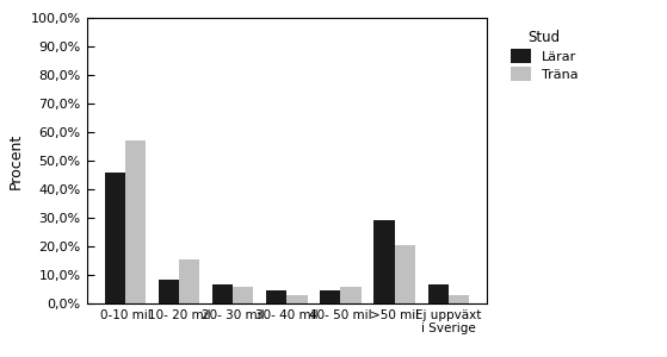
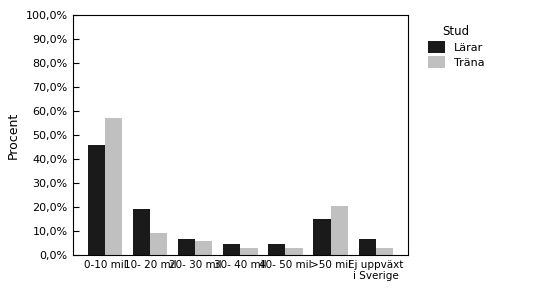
Lärar/10- 20 mil: 8,5% -> 19,0%
Träna/10- 20 mil: 15,5% -> 9,0%
Träna/40- 50 mil: 6,0% -> 3,0%
Lärar/>50 mil: 29,0% -> 15,0%
